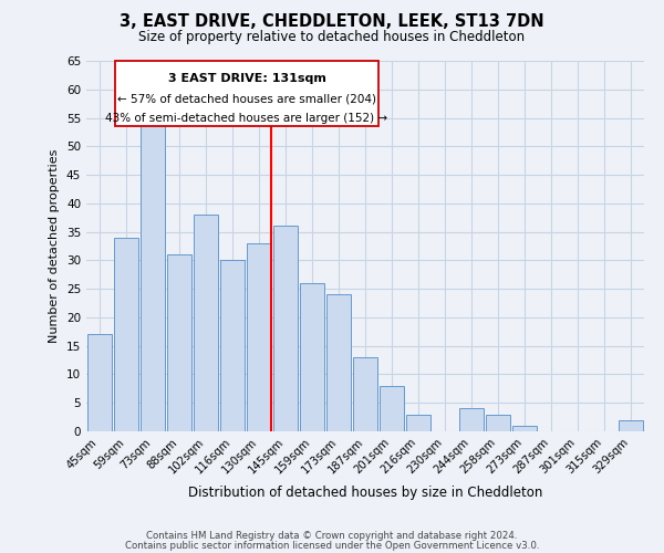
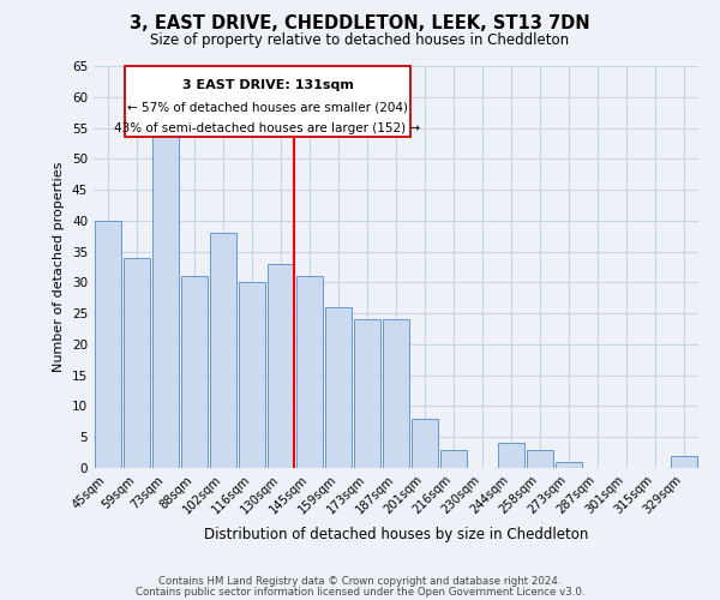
45sqm: 17 -> 40
145sqm: 36 -> 31
187sqm: 13 -> 24
